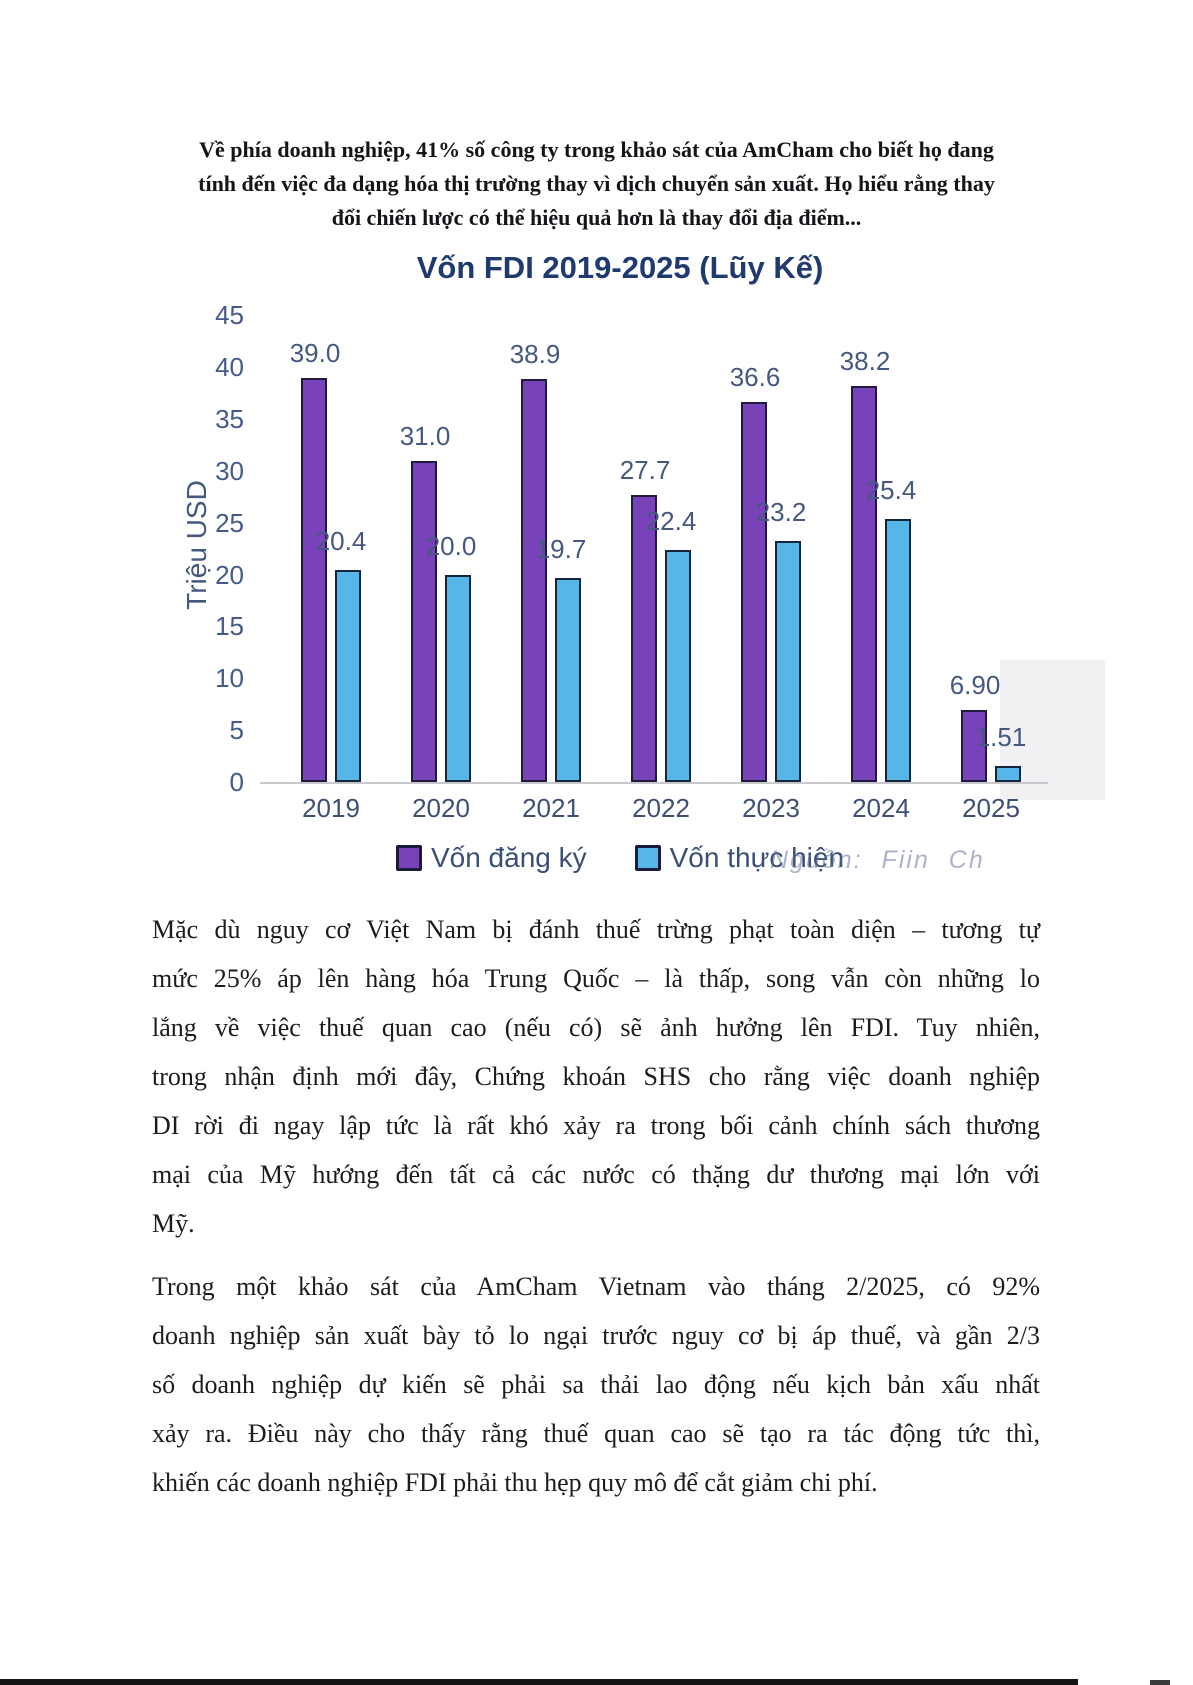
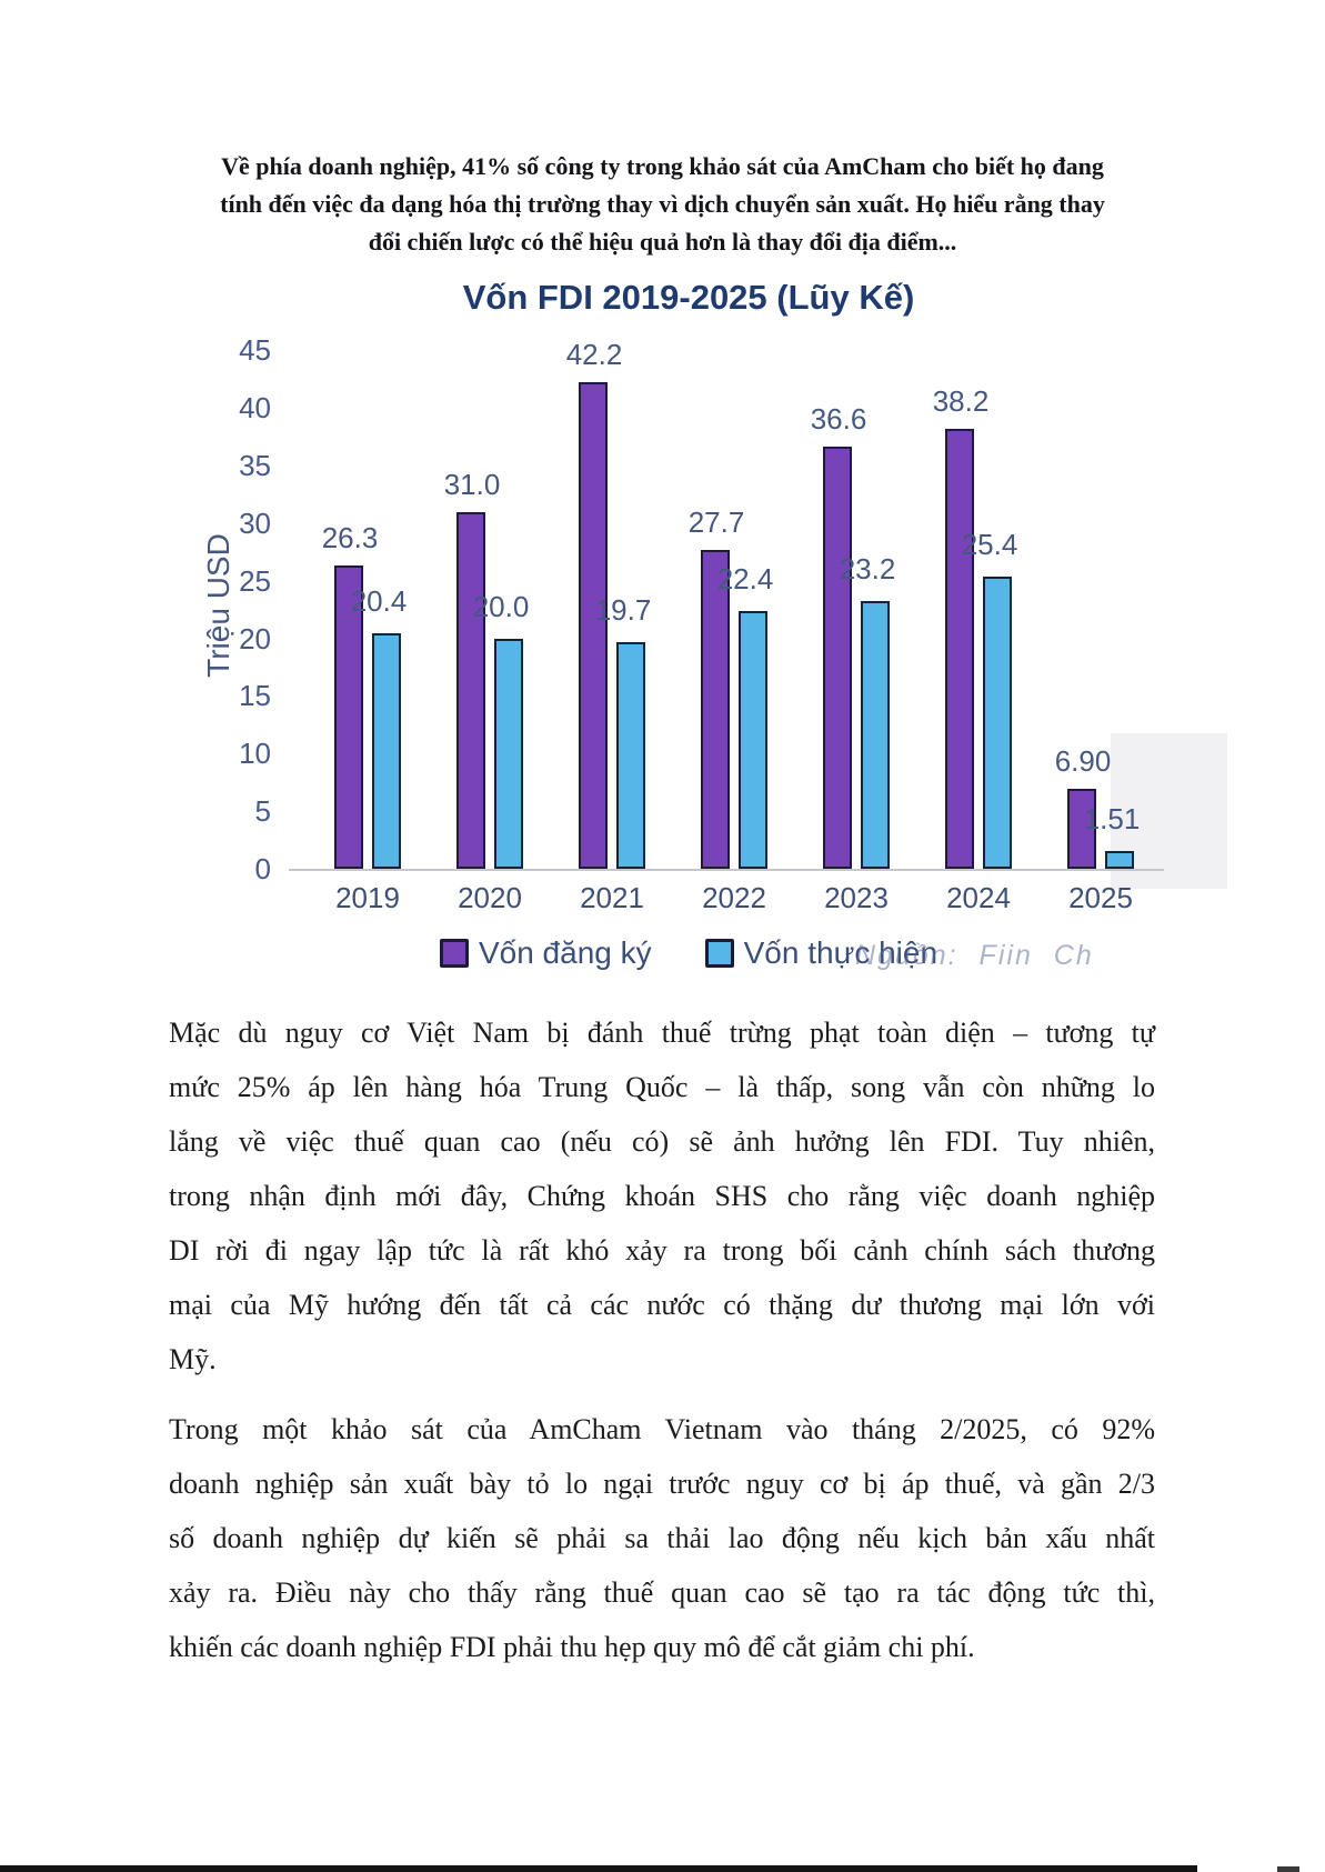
Vốn đăng ký/2019: 39.0 -> 26.3
Vốn đăng ký/2021: 38.9 -> 42.2
